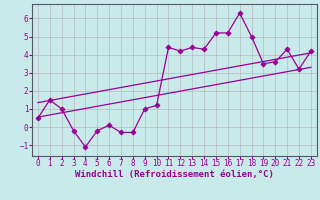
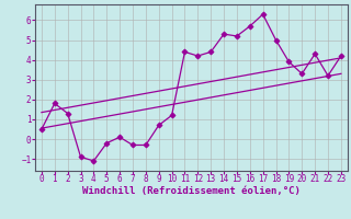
1: 1.5 -> 1.8
2: 1.0 -> 1.3
3: -0.2 -> -0.9
9: 1.0 -> 0.7
14: 4.3 -> 5.3
16: 5.2 -> 5.7
19: 3.5 -> 3.9
20: 3.6 -> 3.3
